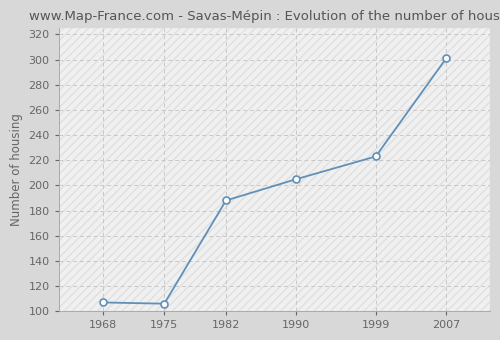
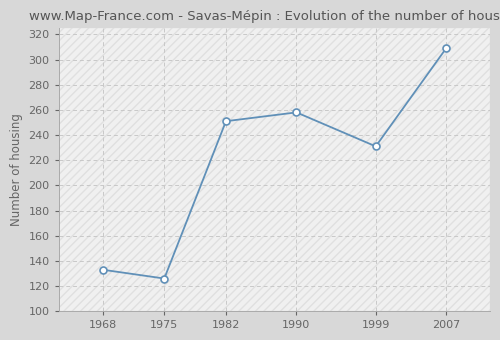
1968: 107 -> 133
1975: 106 -> 126
1982: 188 -> 251
1990: 205 -> 258
1999: 223 -> 231
2007: 301 -> 309
